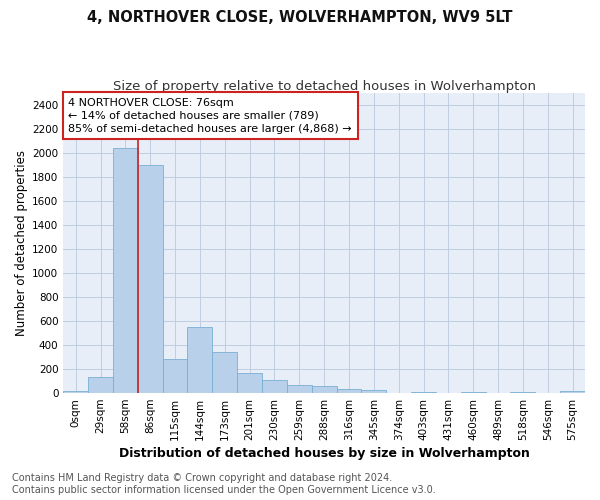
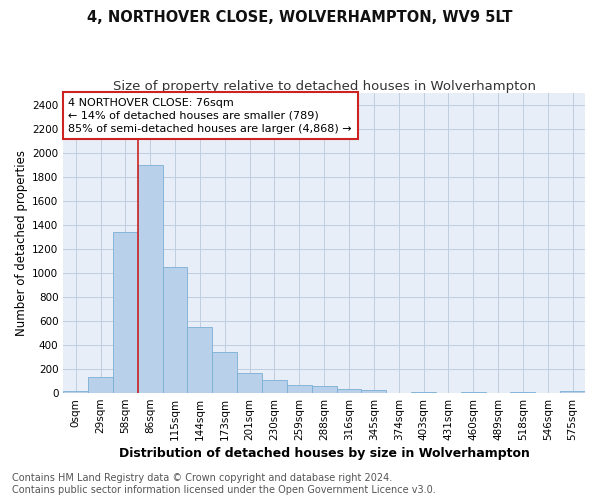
58sqm: 2040 -> 1340
115sqm: 280 -> 1050
